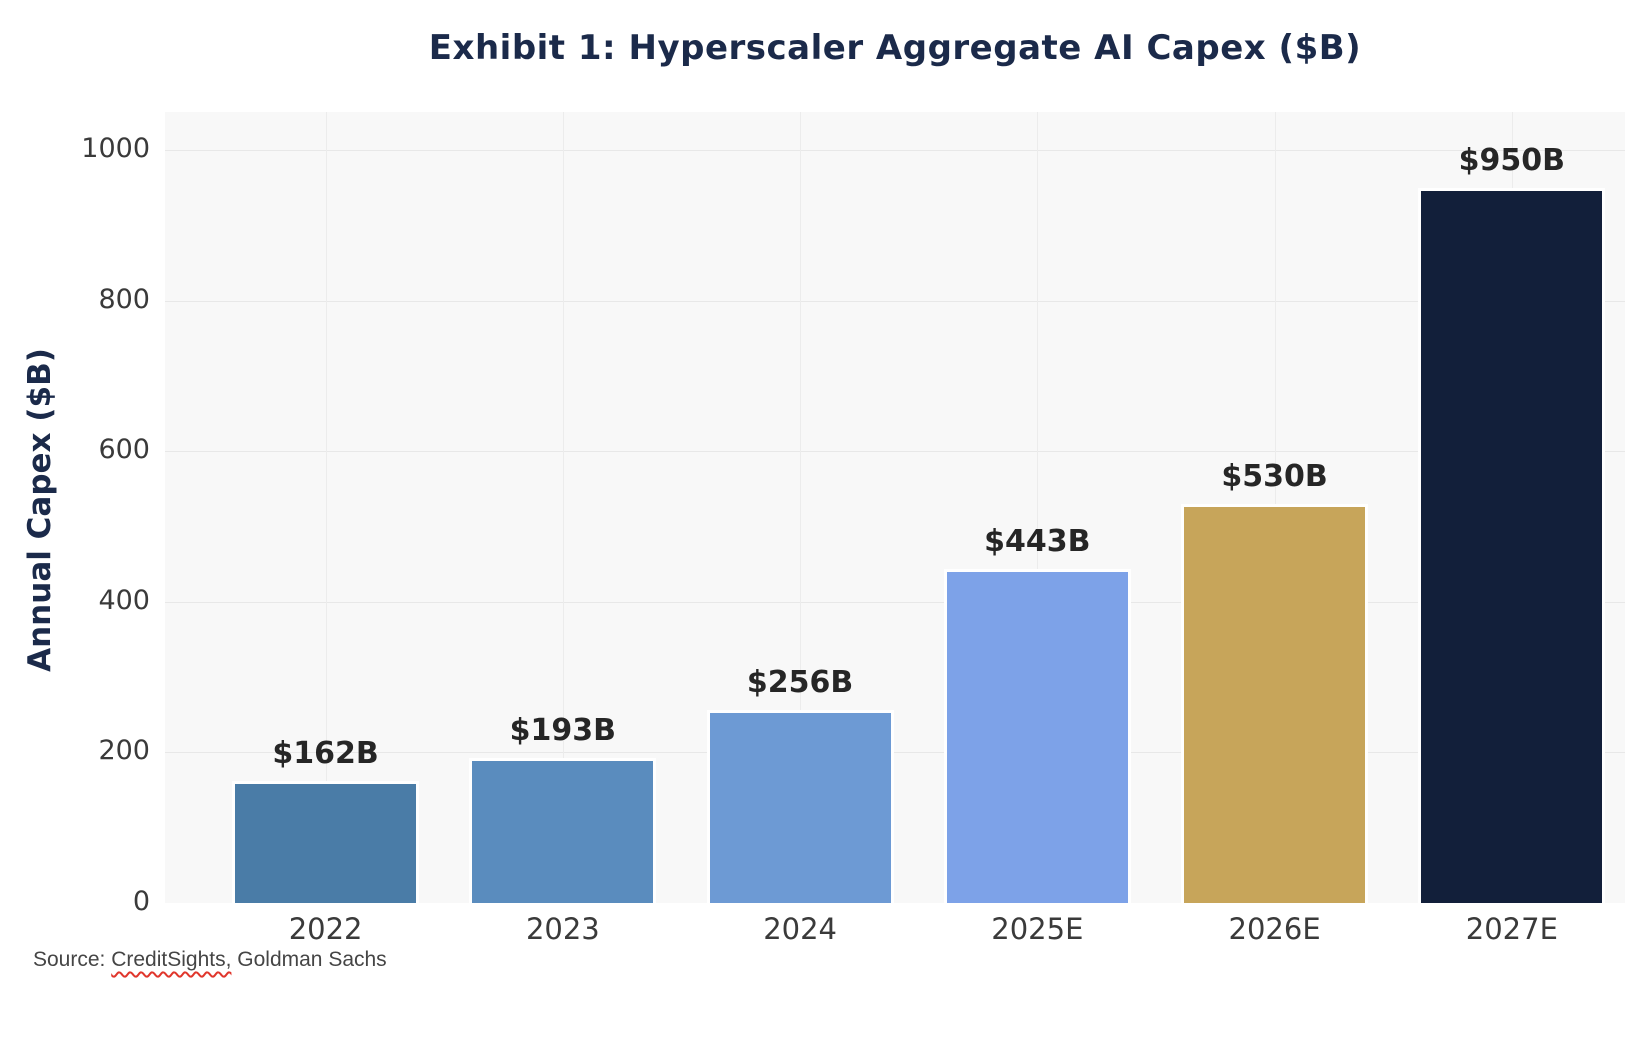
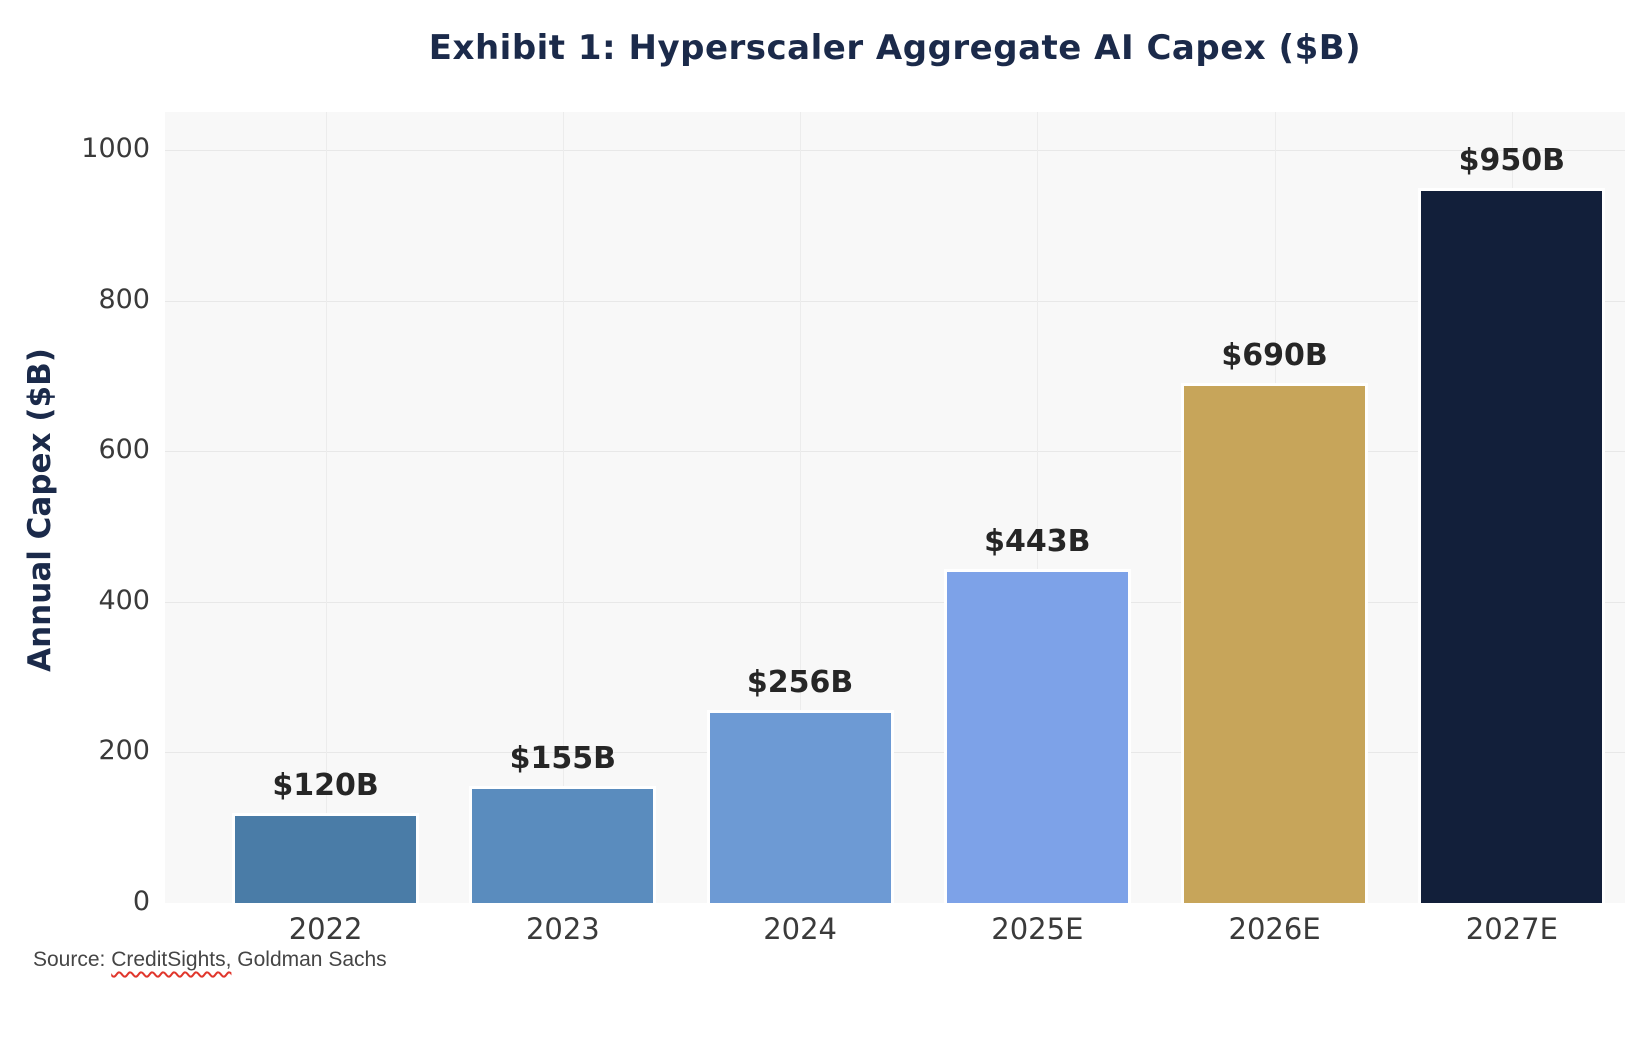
2022: $162B -> $120B
2023: $193B -> $155B
2026E: $530B -> $690B
